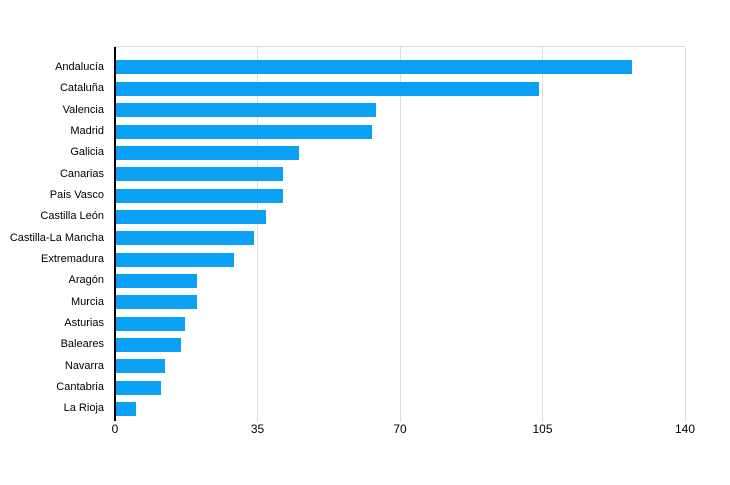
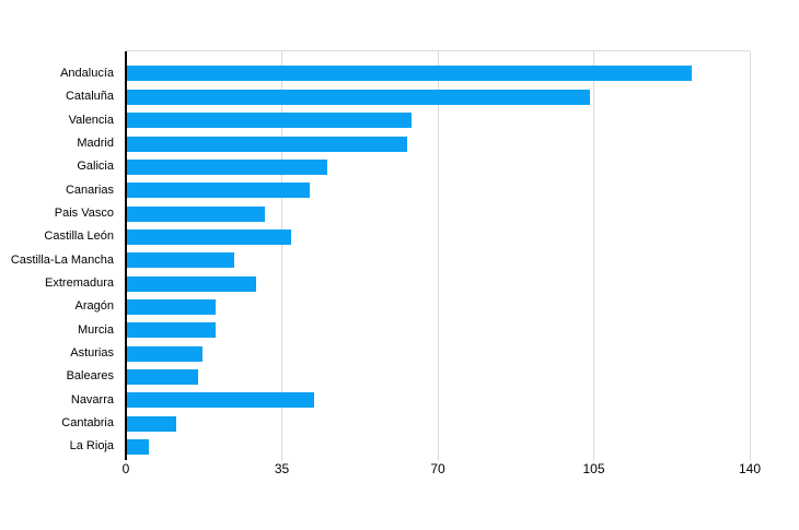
Pais Vasco: 41 -> 31
Castilla-La Mancha: 34 -> 24
Navarra: 12 -> 42
